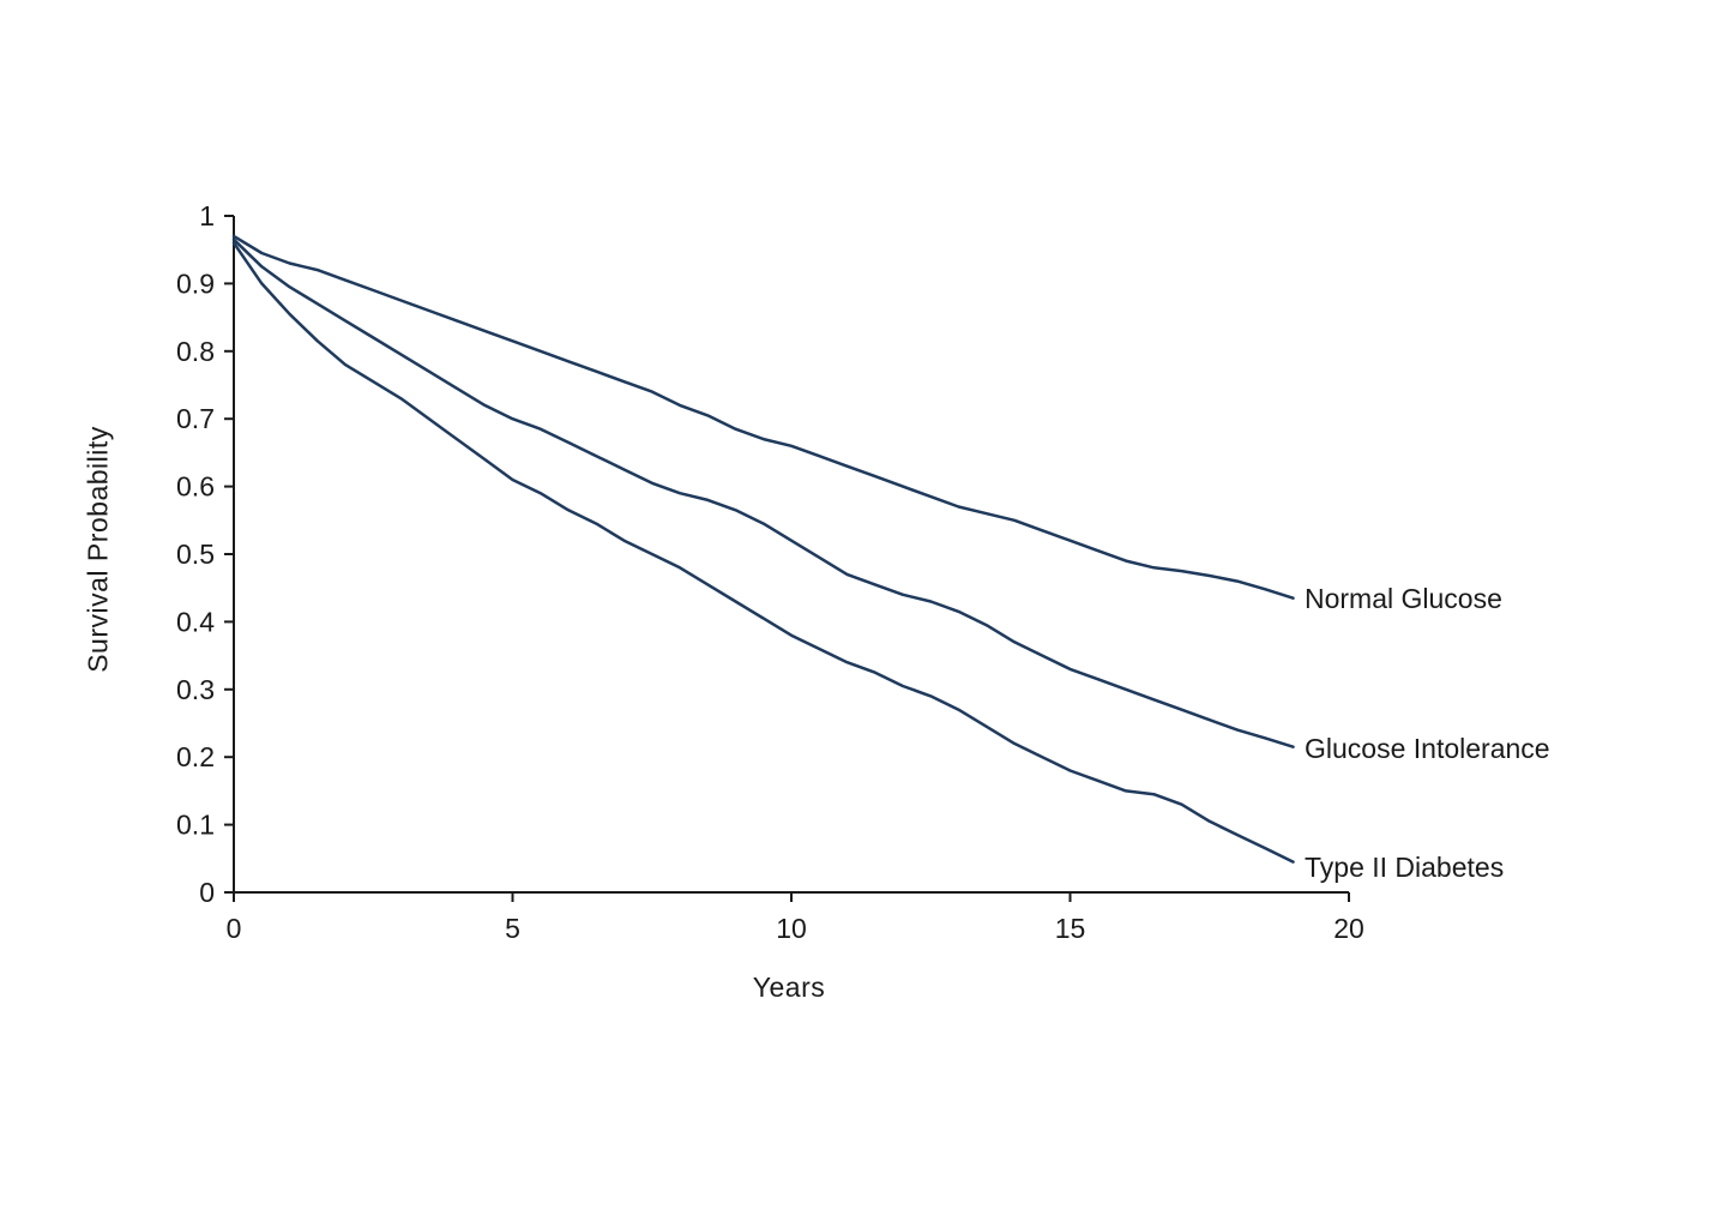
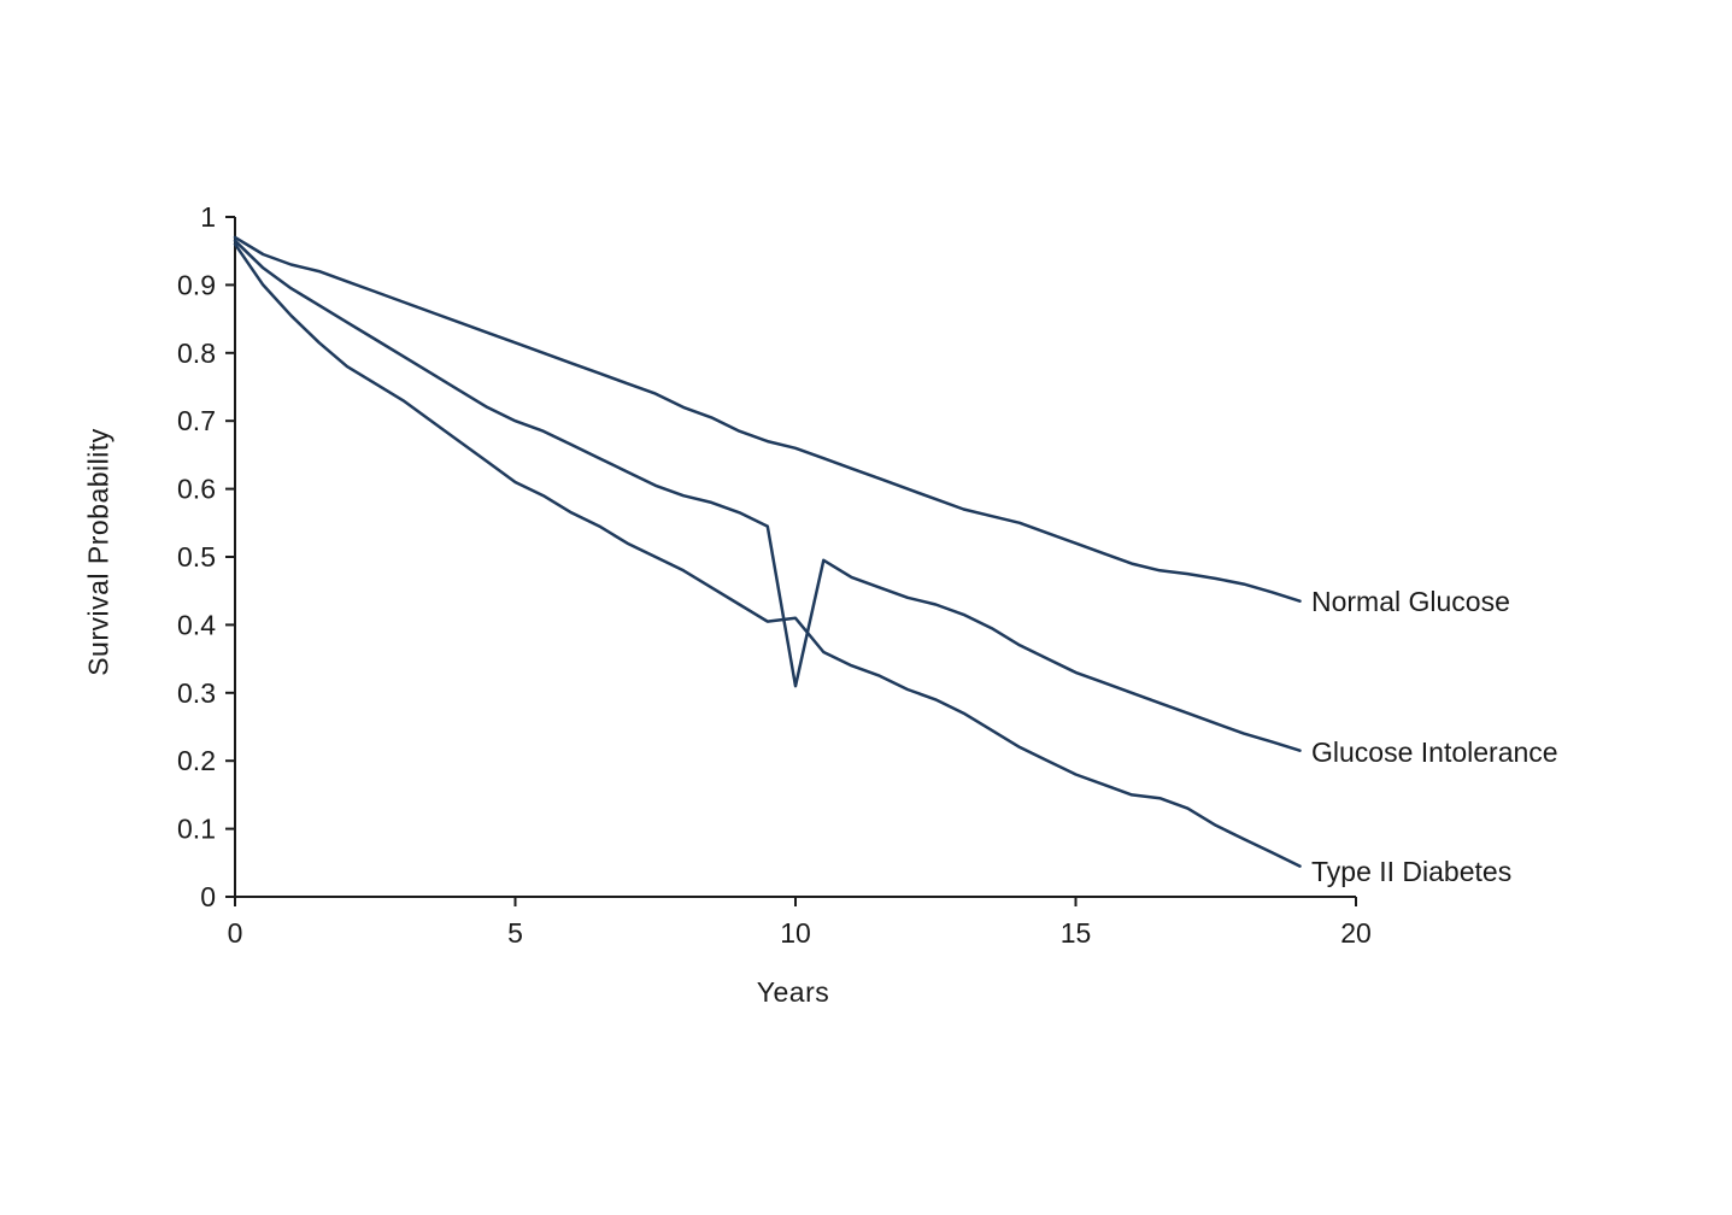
Glucose Intolerance/10: 0.52 -> 0.31
Type II Diabetes/10: 0.38 -> 0.41
